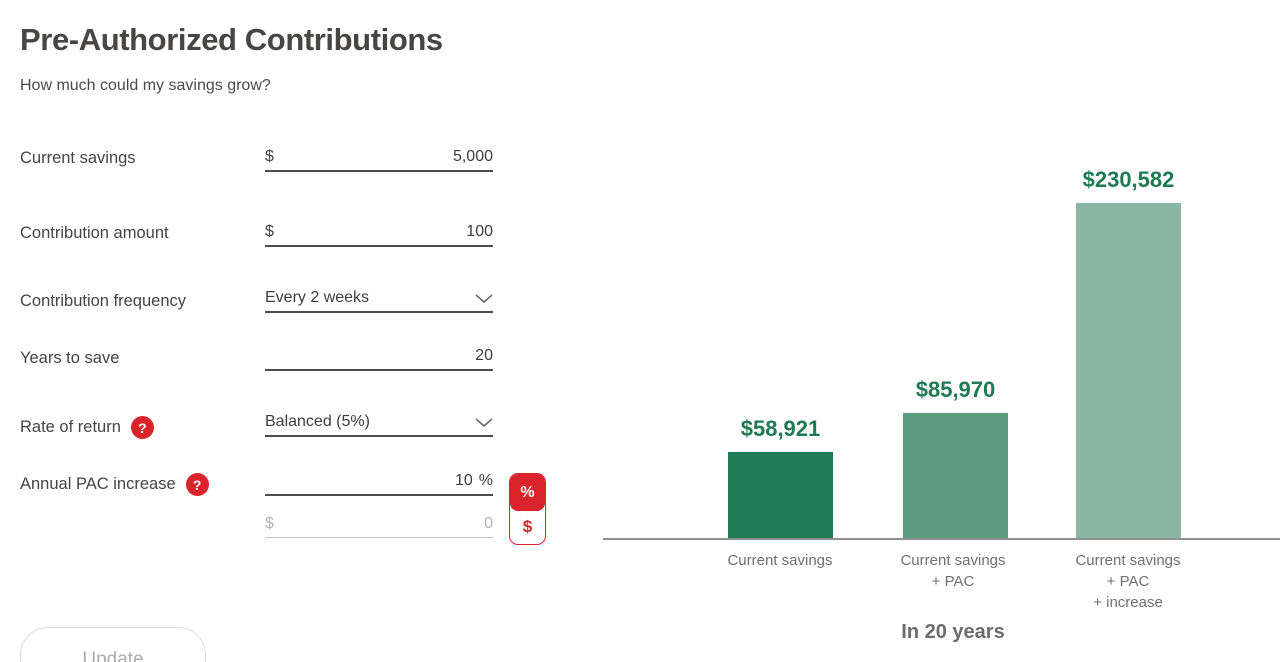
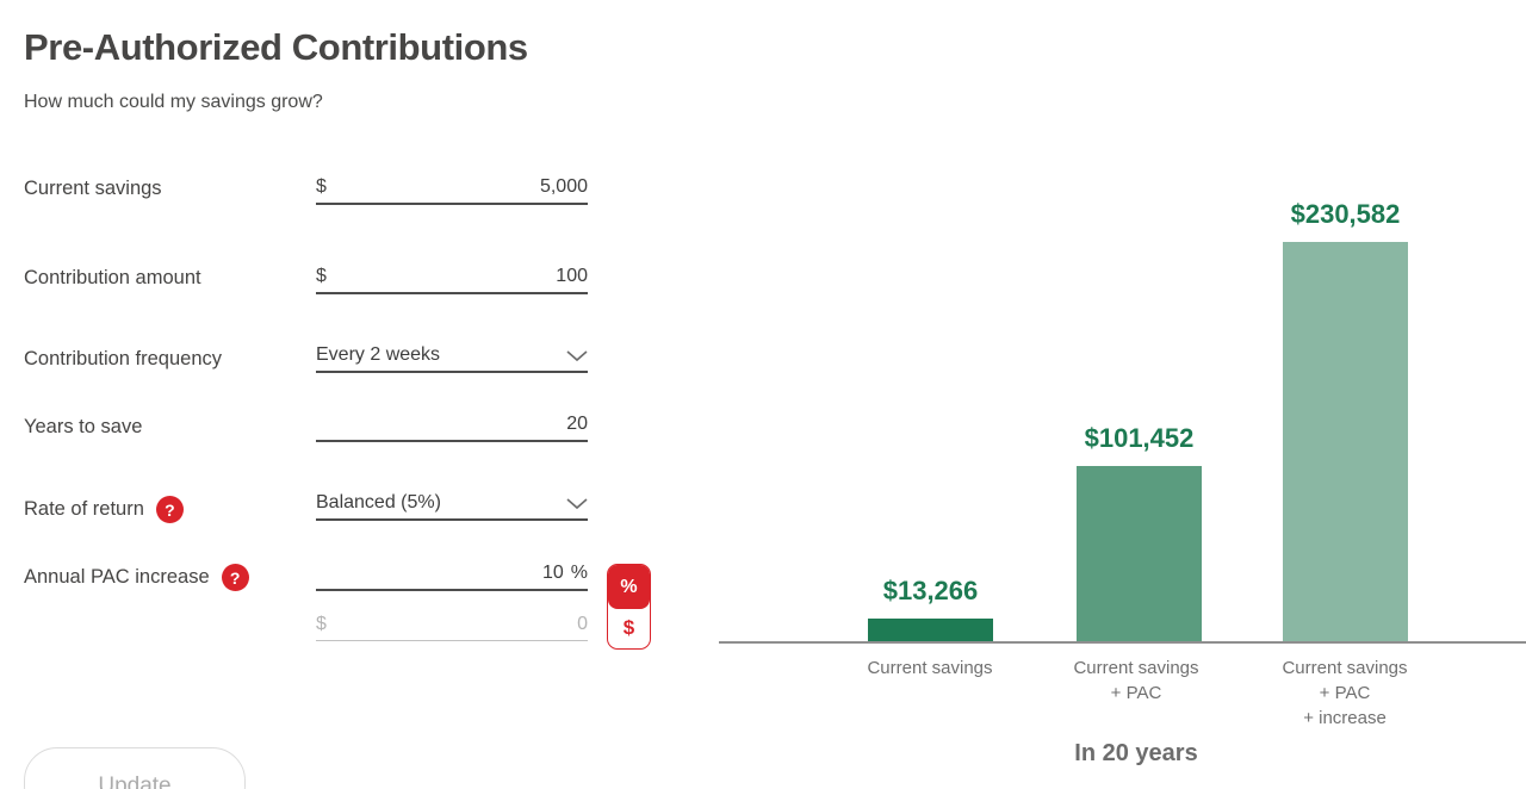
Current savings: $58,921 -> $13,266
Current savings + PAC: $85,970 -> $101,452
